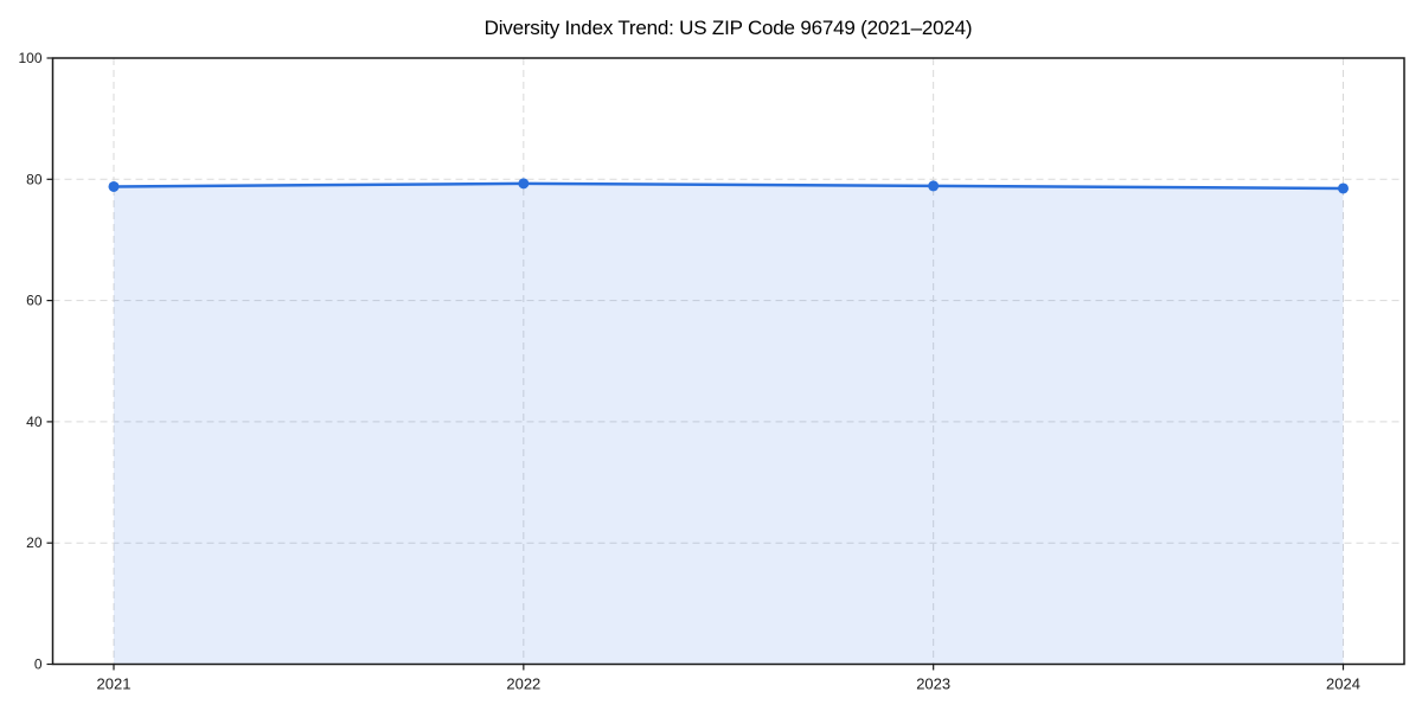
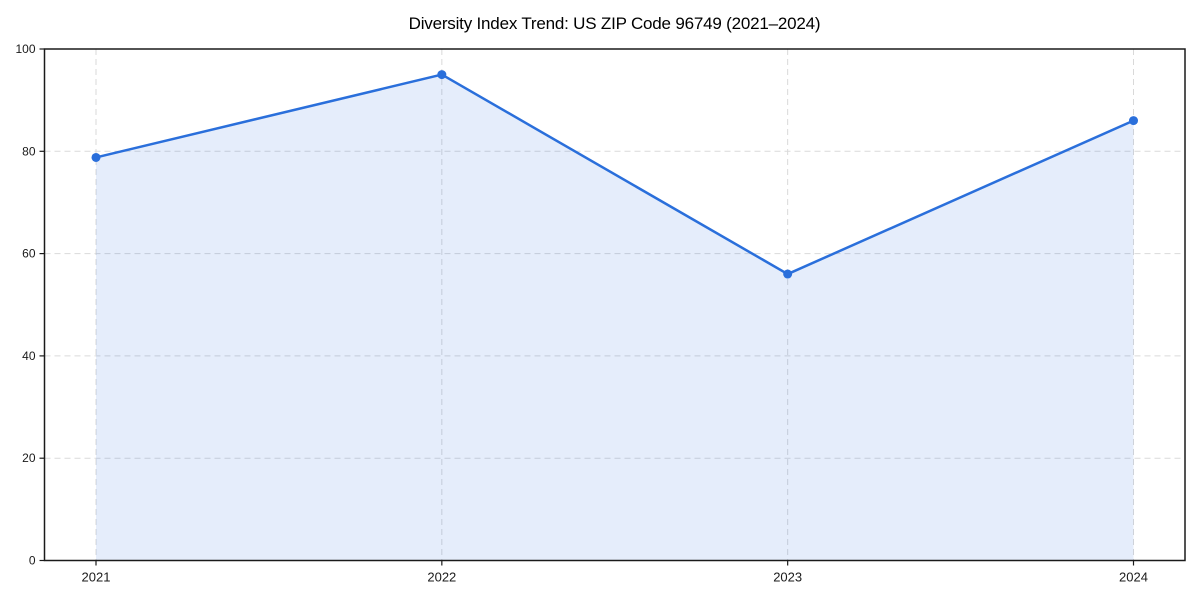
2022: 79 -> 95
2023: 79 -> 56
2024: 78 -> 86
